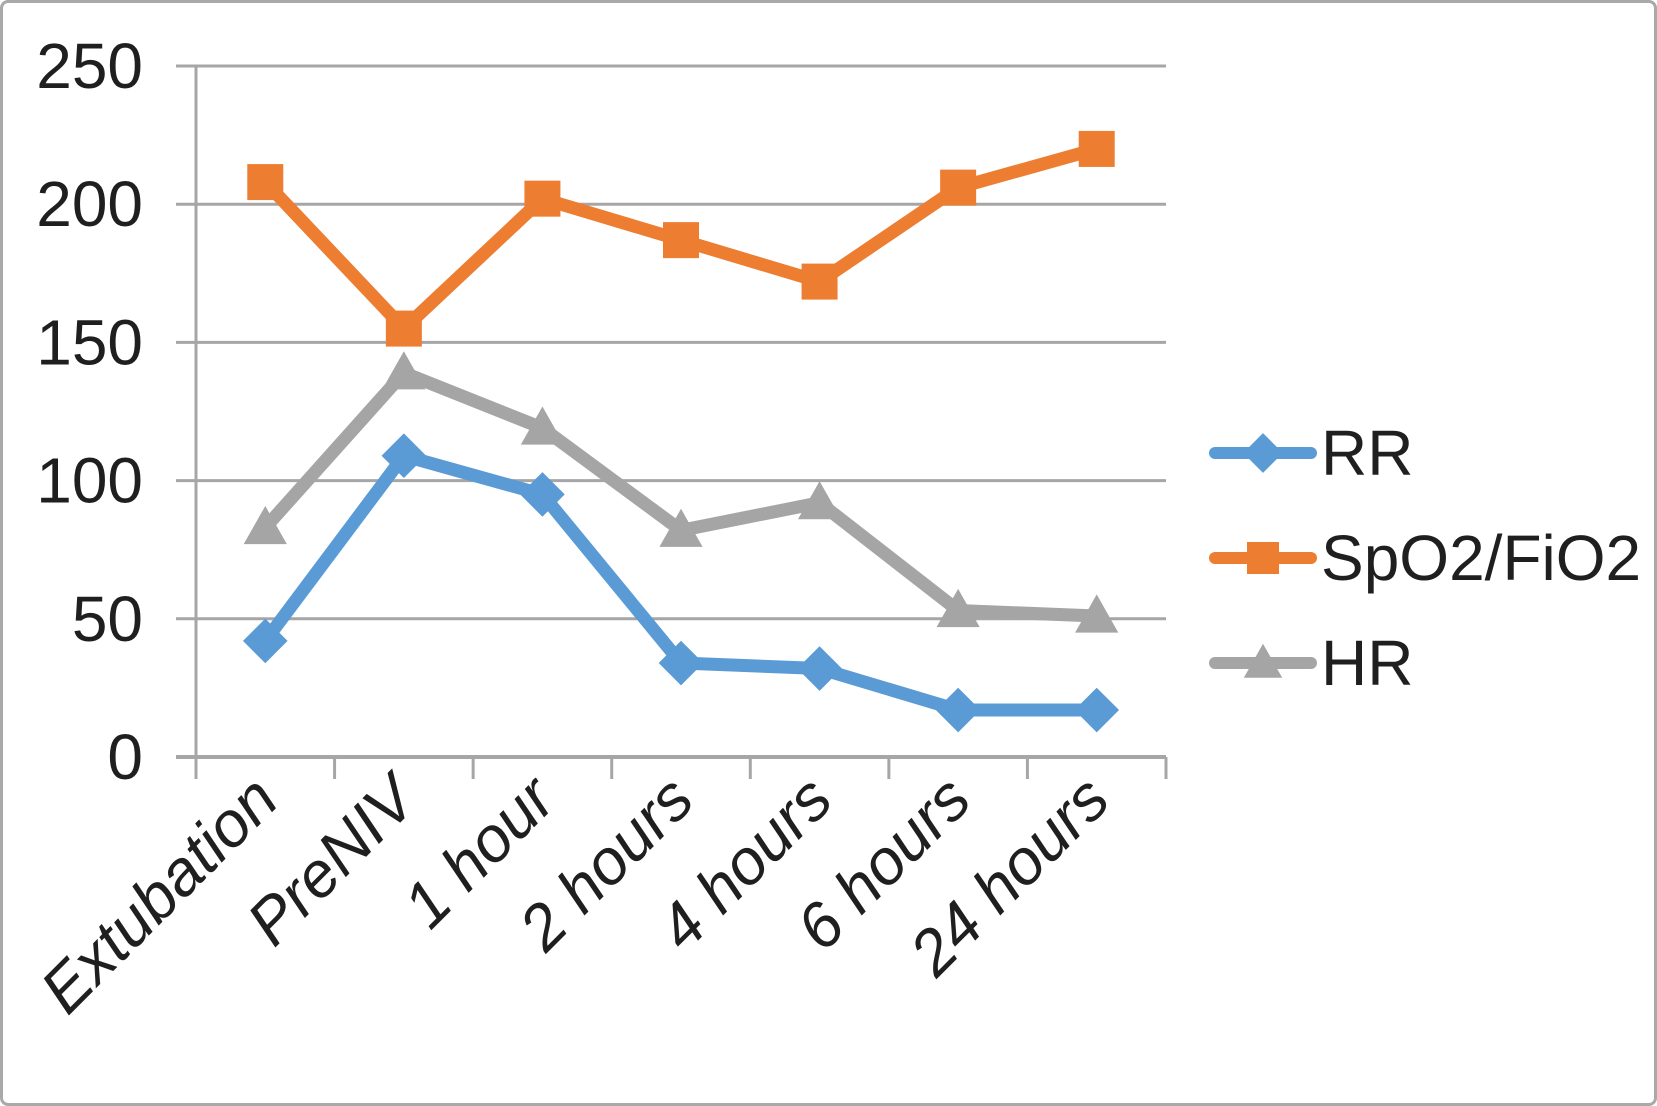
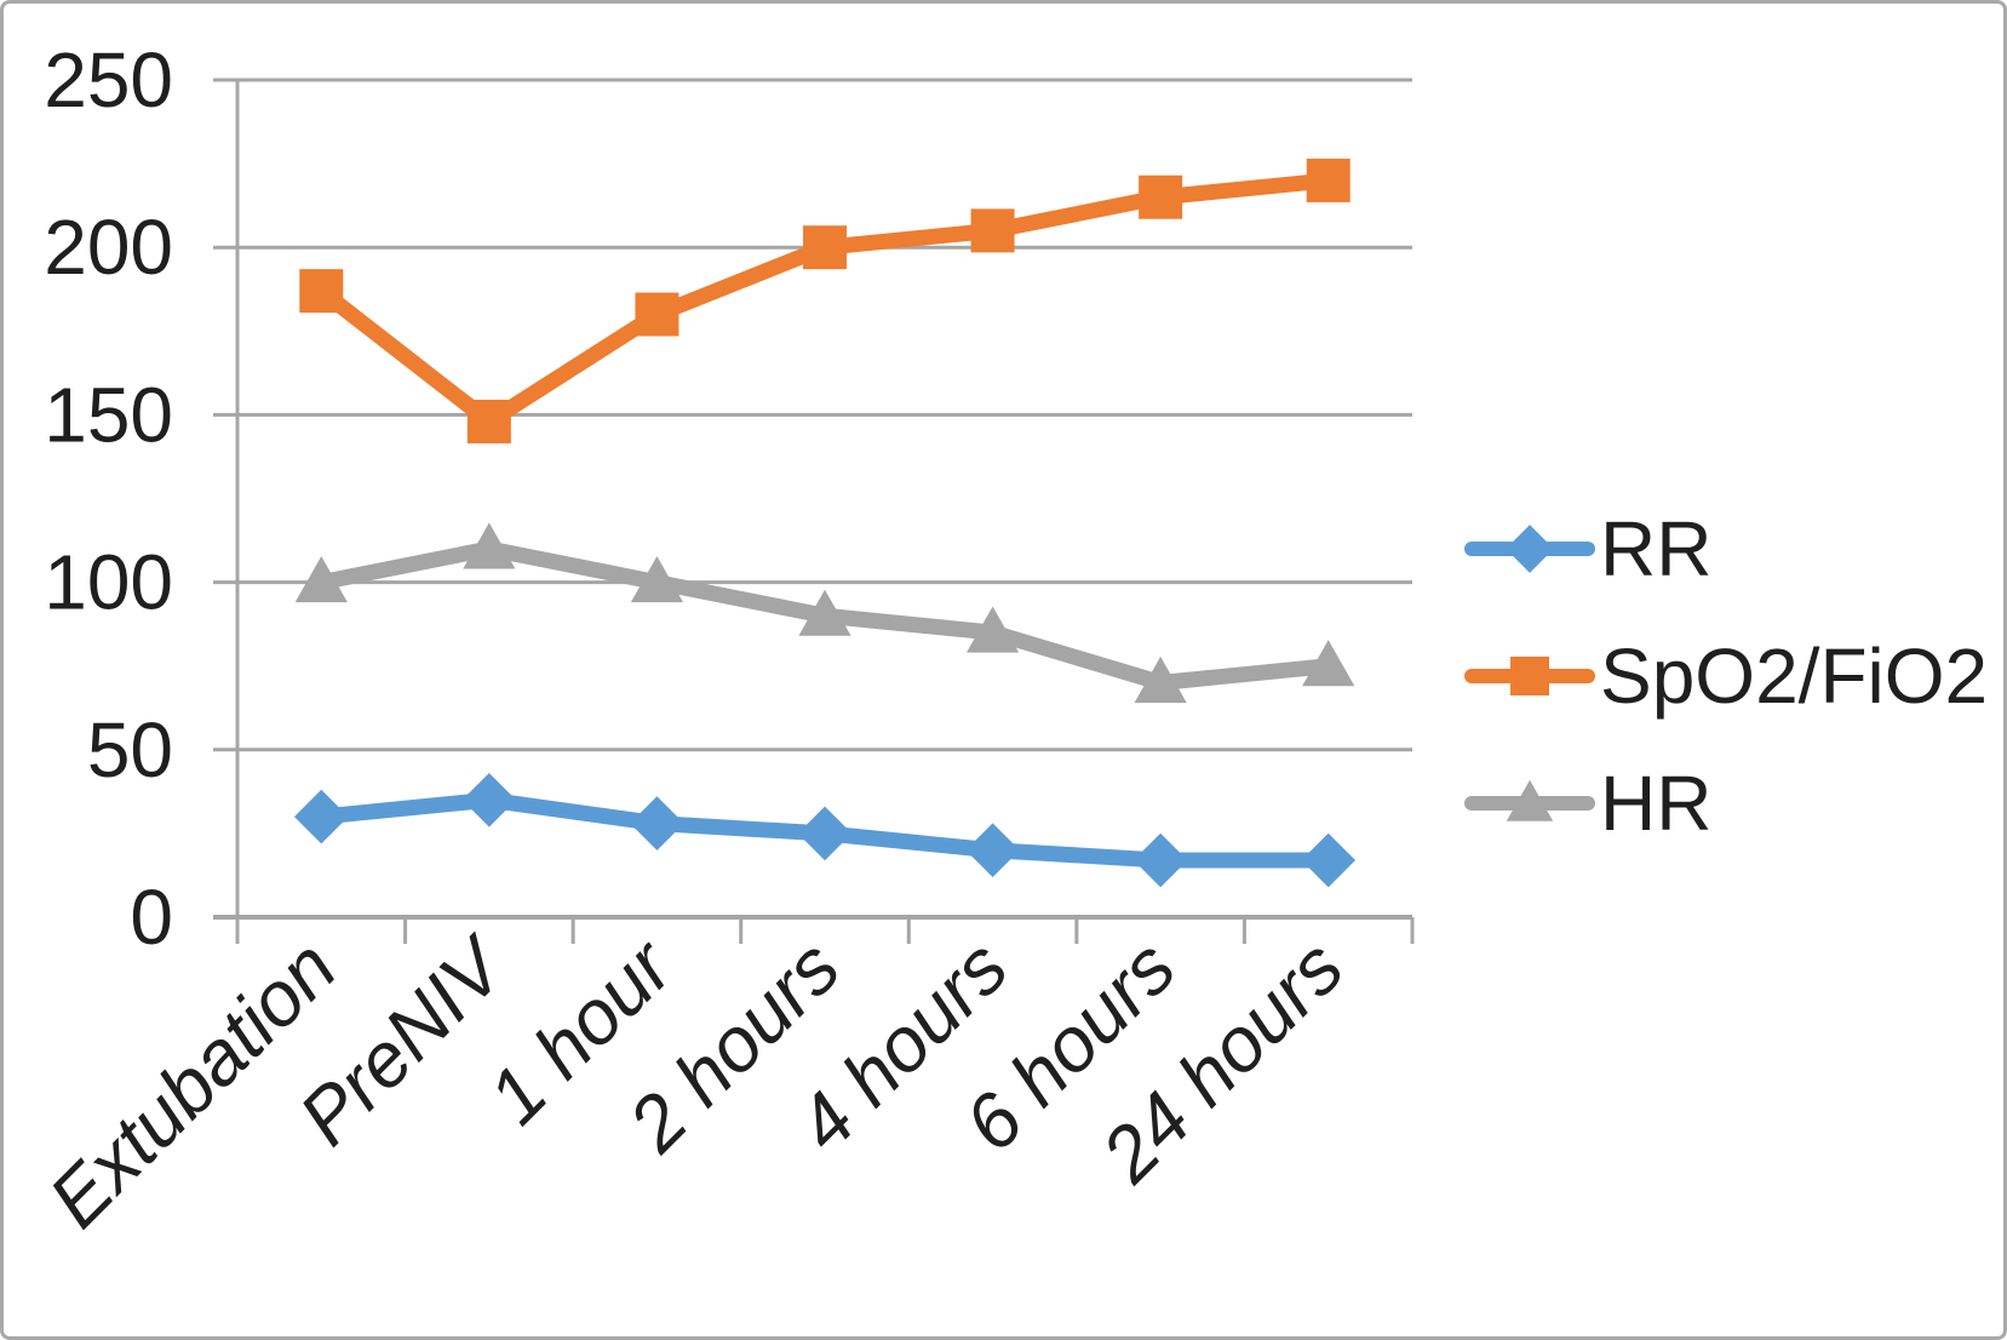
RR/Extubation: 42 -> 30
SpO2/FiO2/Extubation: 208 -> 187
HR/Extubation: 83 -> 100
RR/PreNIV: 109 -> 35
SpO2/FiO2/PreNIV: 155 -> 148
HR/PreNIV: 139 -> 110
RR/1 hour: 95 -> 28
SpO2/FiO2/1 hour: 202 -> 180
HR/1 hour: 119 -> 100
RR/2 hours: 34 -> 25
SpO2/FiO2/2 hours: 187 -> 200
HR/2 hours: 82 -> 90
RR/4 hours: 32 -> 20
SpO2/FiO2/4 hours: 172 -> 205
HR/4 hours: 92 -> 85
SpO2/FiO2/6 hours: 206 -> 215
HR/6 hours: 53 -> 70
HR/24 hours: 51 -> 75
